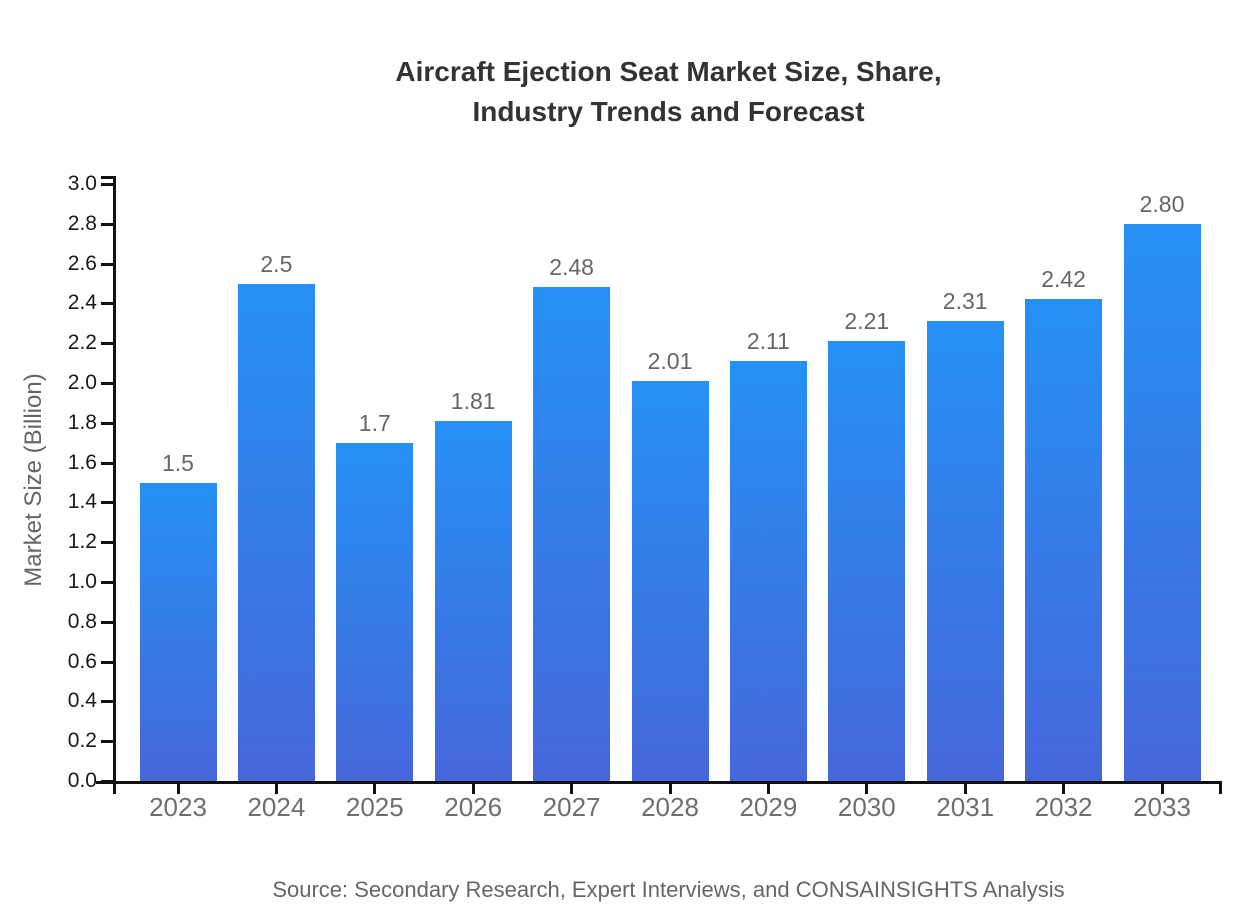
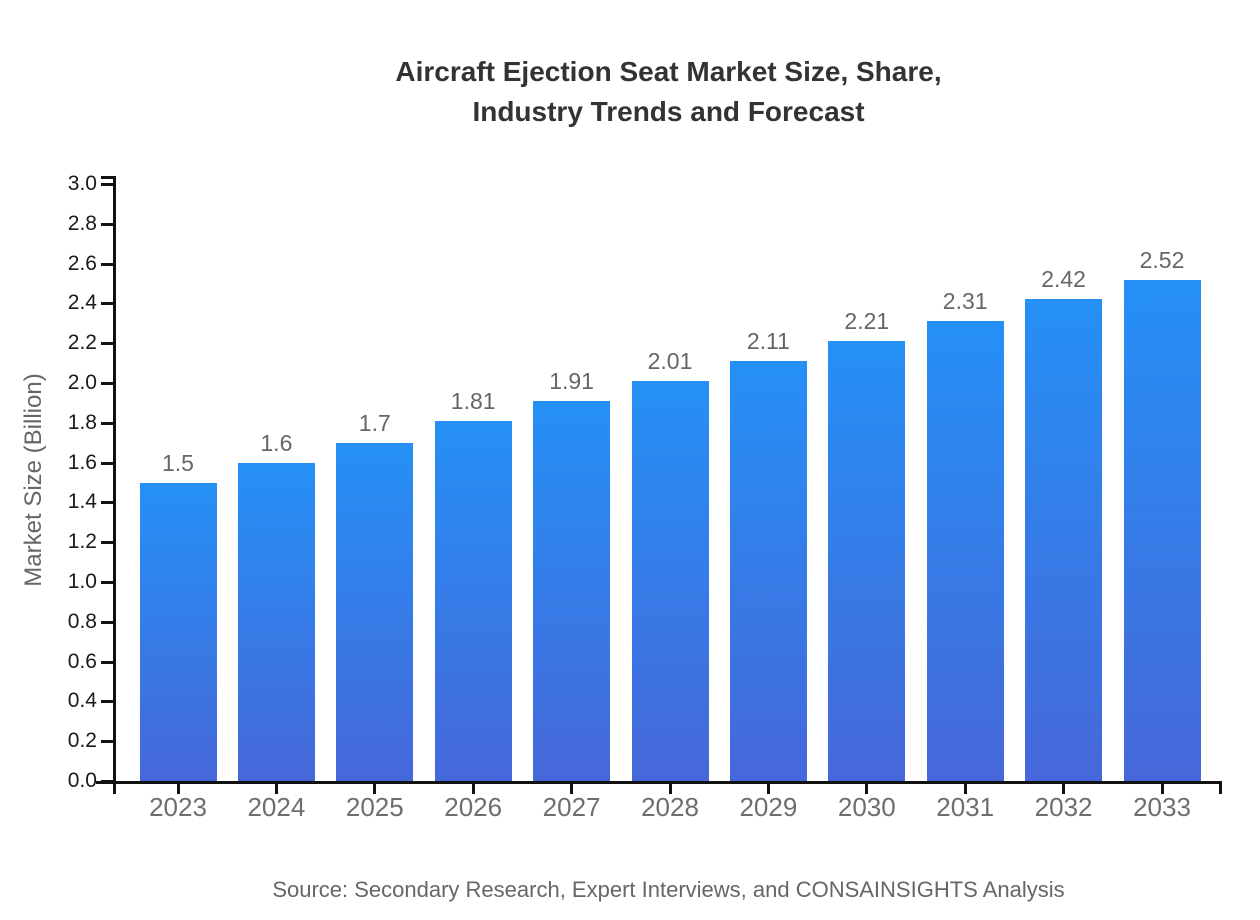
2024: 2.5 -> 1.6
2027: 2.48 -> 1.91
2033: 2.80 -> 2.52
